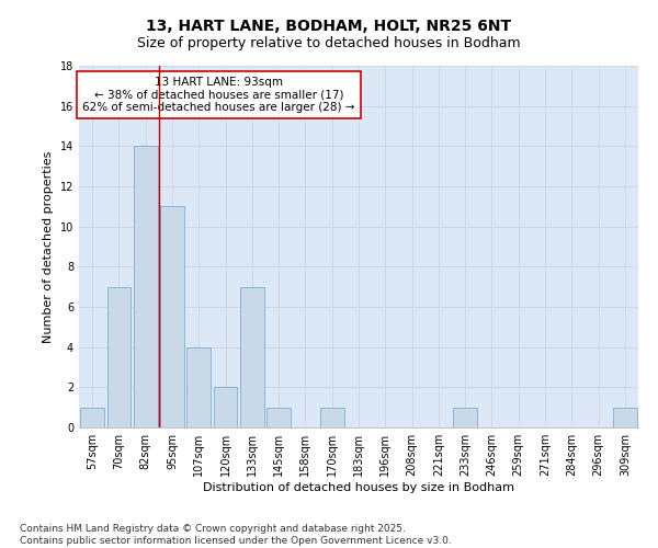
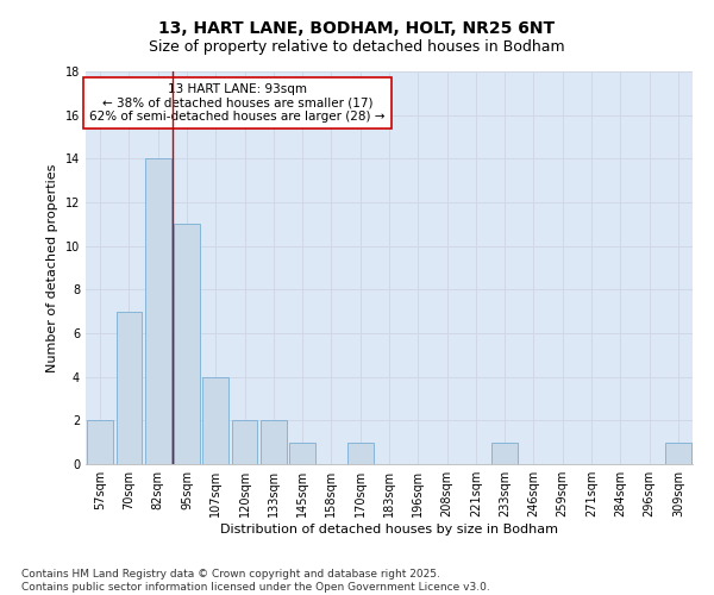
57sqm: 1 -> 2
133sqm: 7 -> 2
